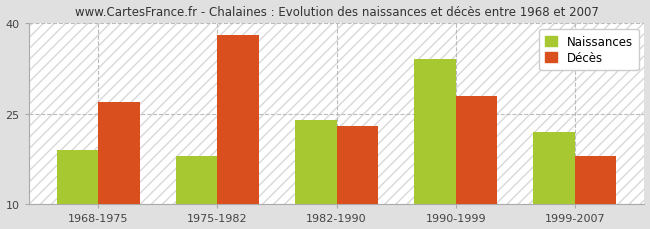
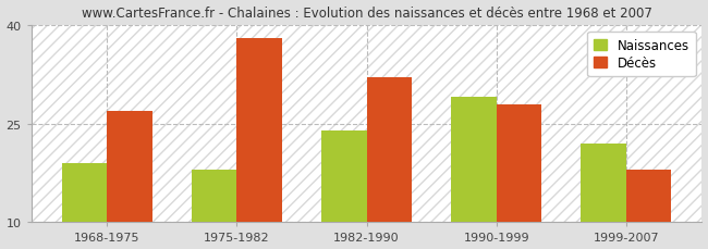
Décès/1982-1990: 23 -> 32
Naissances/1990-1999: 34 -> 29
